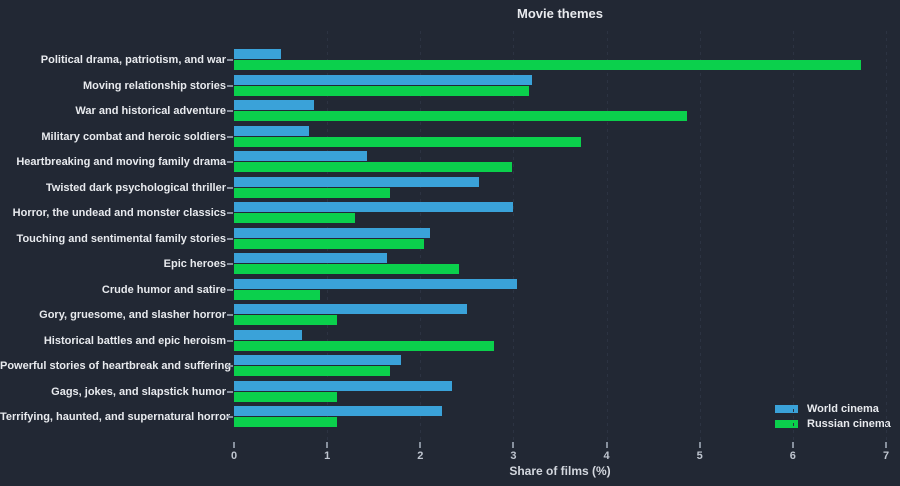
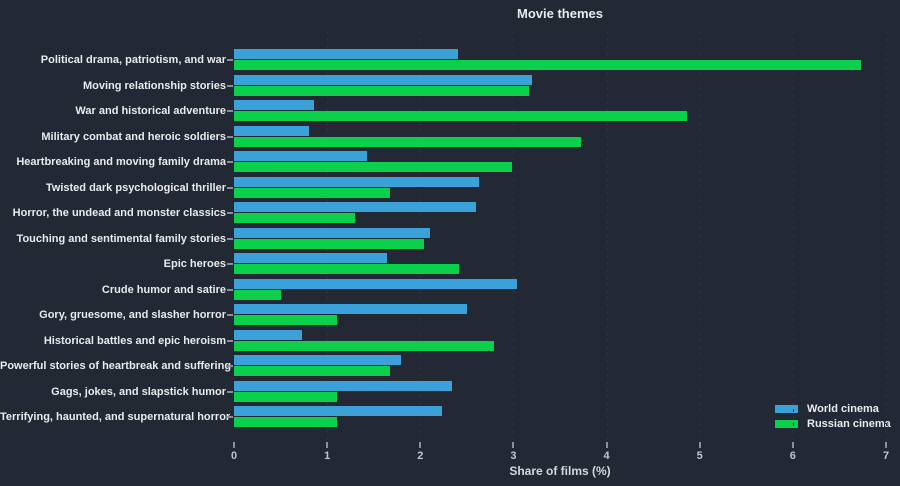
World cinema/Political drama, patriotism, and war: 0.5 -> 2.4
World cinema/Horror, the undead and monster classics: 3.0 -> 2.6
Russian cinema/Crude humor and satire: 0.9 -> 0.5
